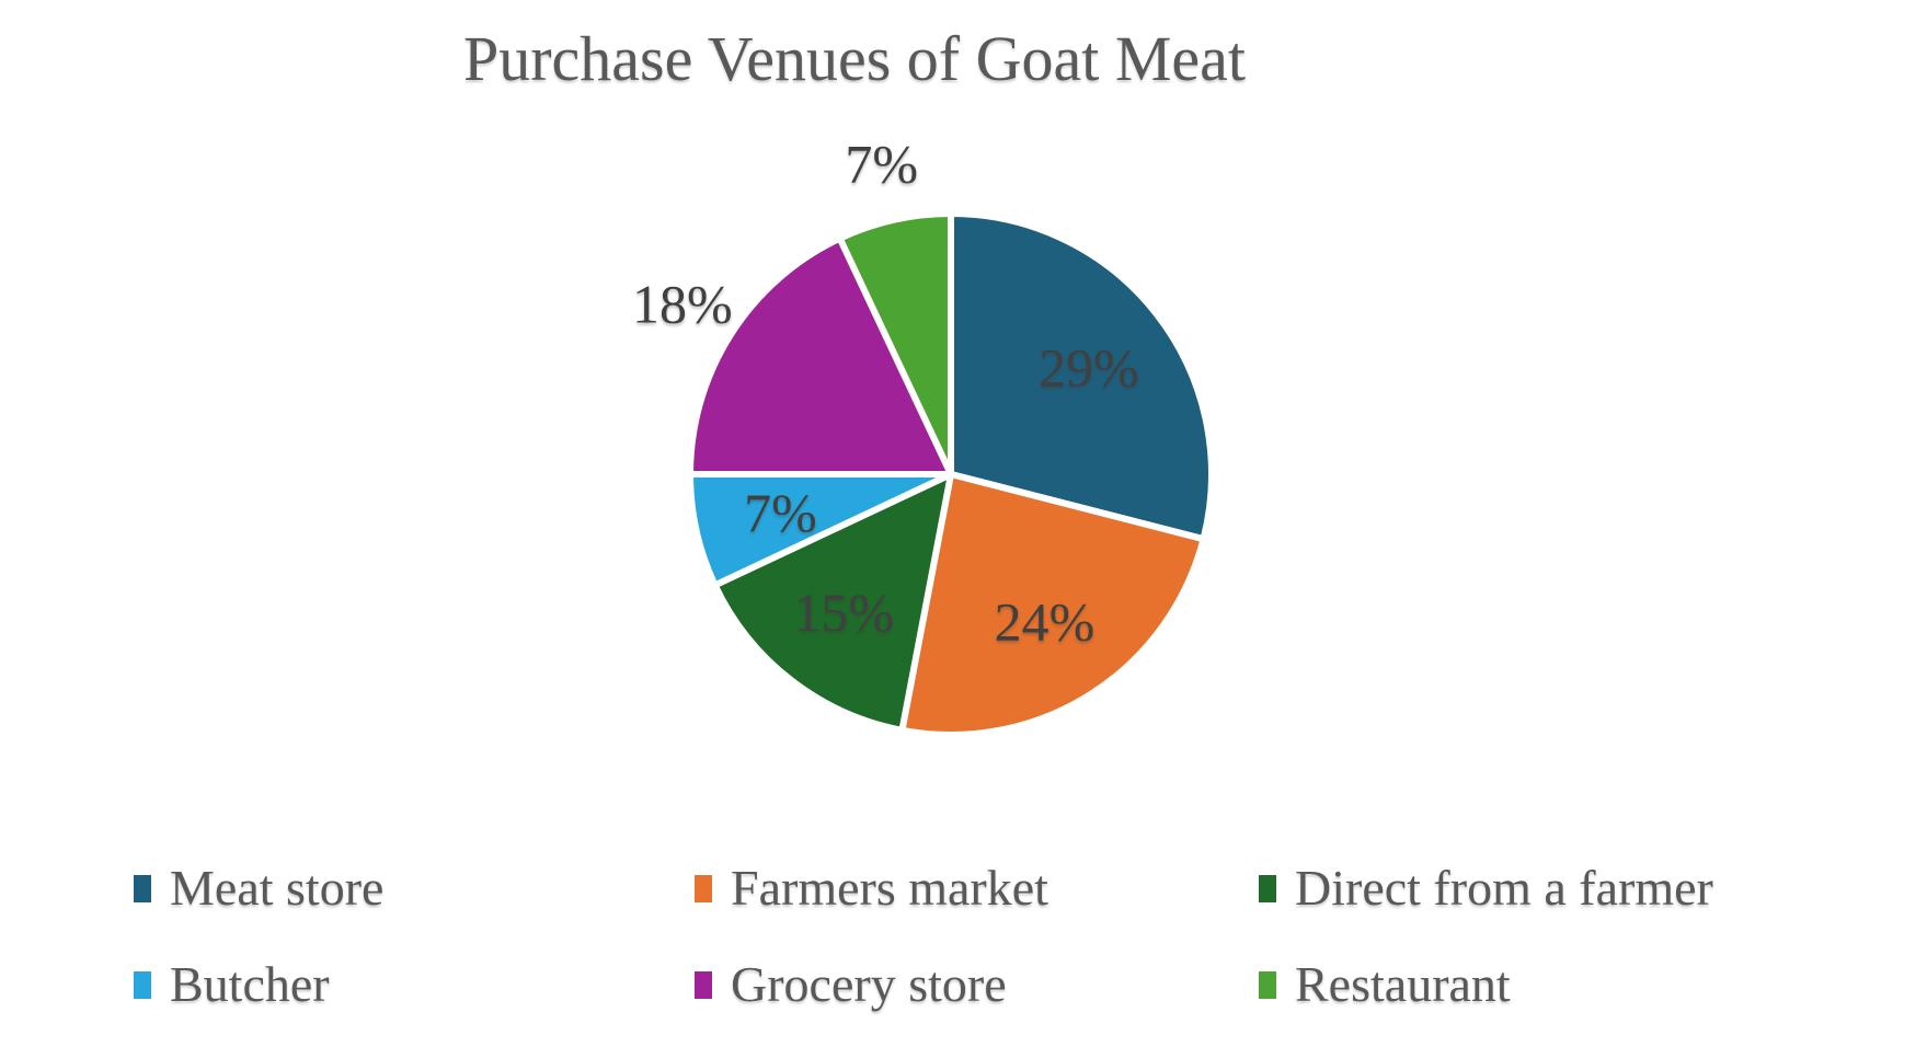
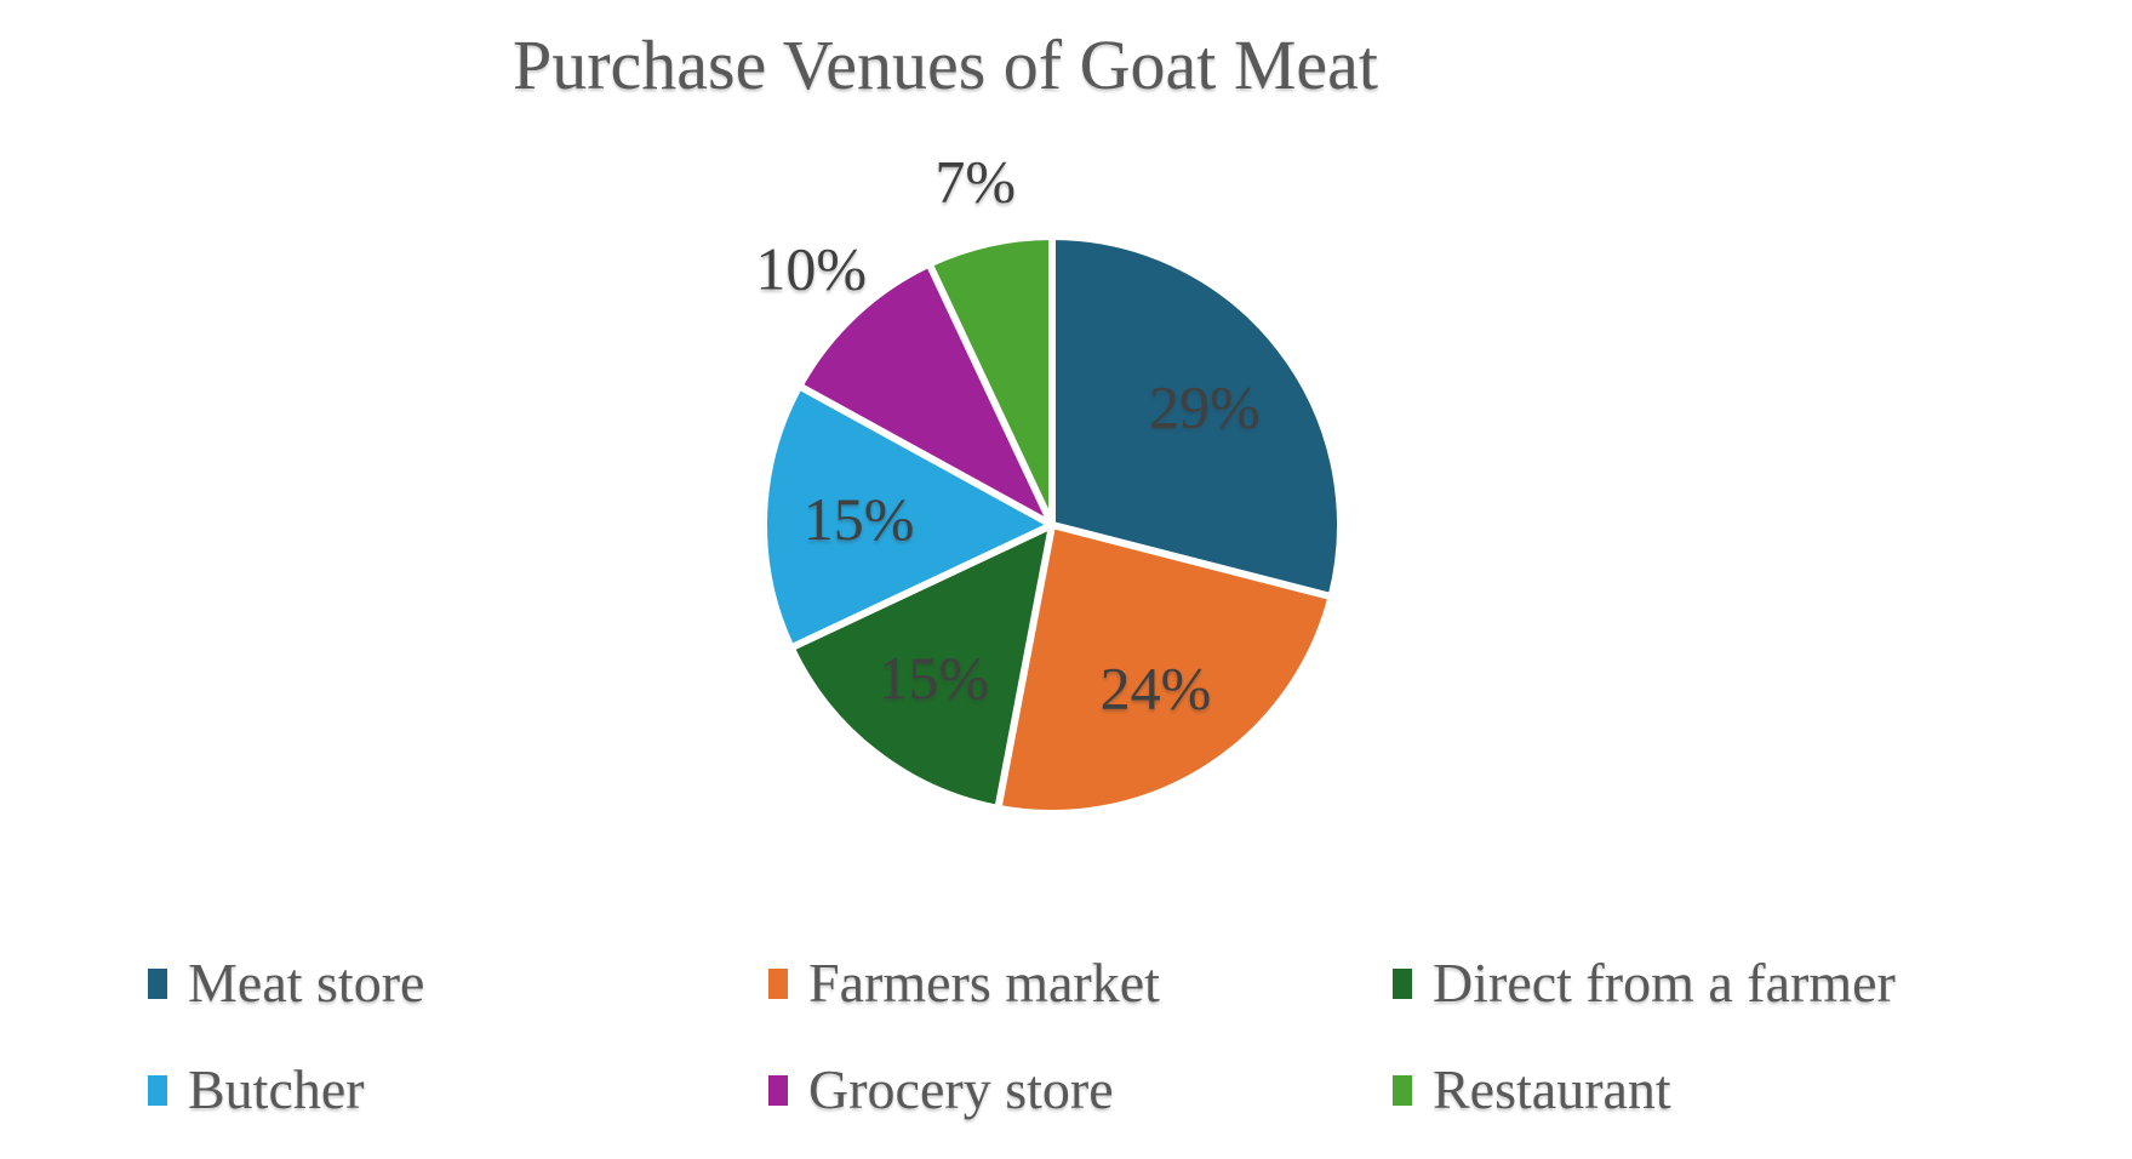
Butcher: 7% -> 15%
Grocery store: 18% -> 10%
